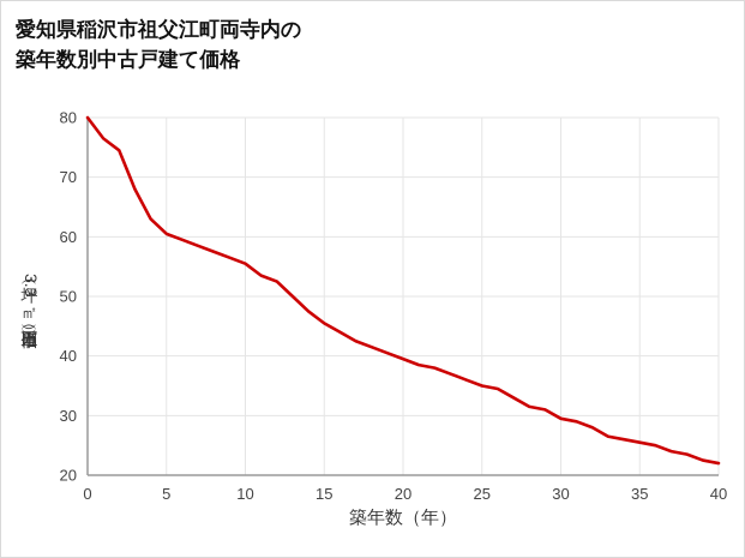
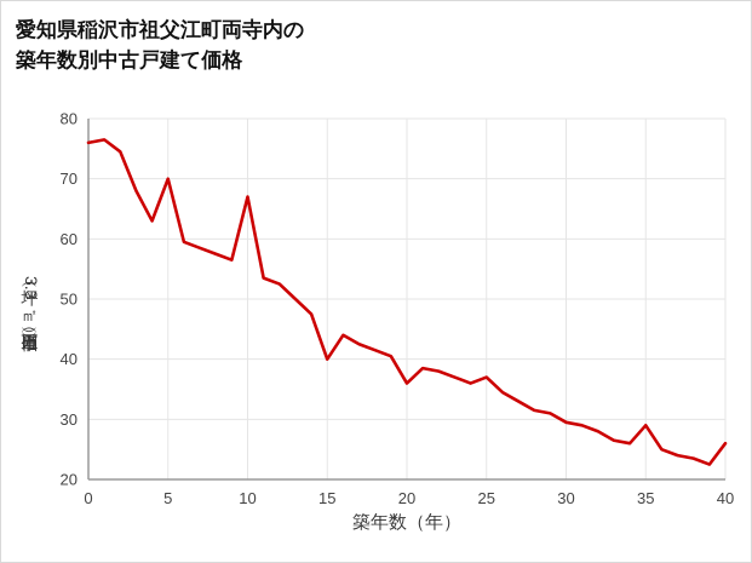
0: 80 -> 76
5: 60 -> 70
10: 56 -> 67
15: 46 -> 40
20: 40 -> 36
25: 35 -> 37
35: 26 -> 29
40: 22 -> 26
